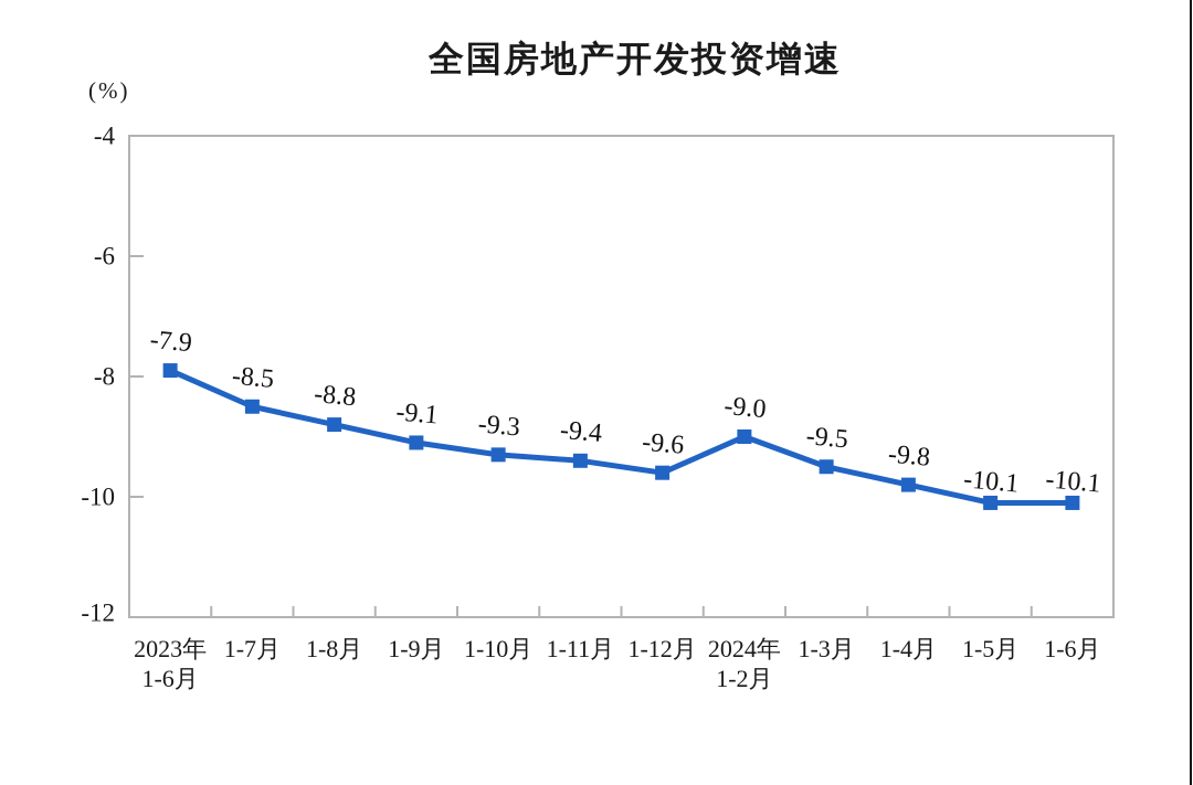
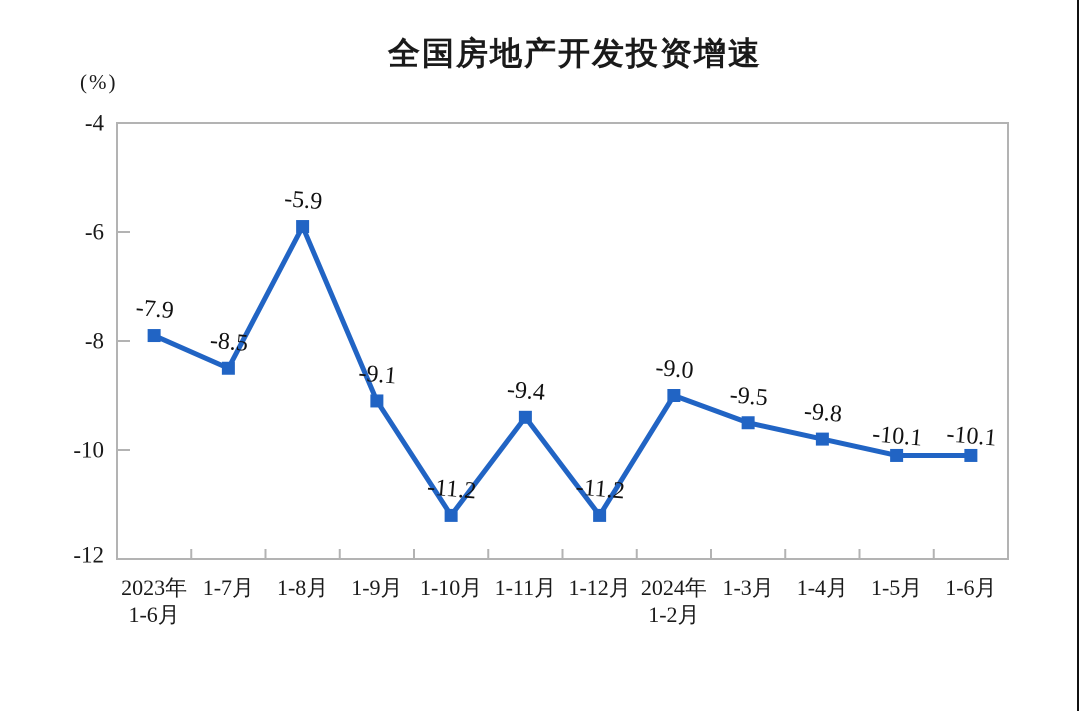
1-8月: -8.8 -> -5.9
1-10月: -9.3 -> -11.2
1-12月: -9.6 -> -11.2
